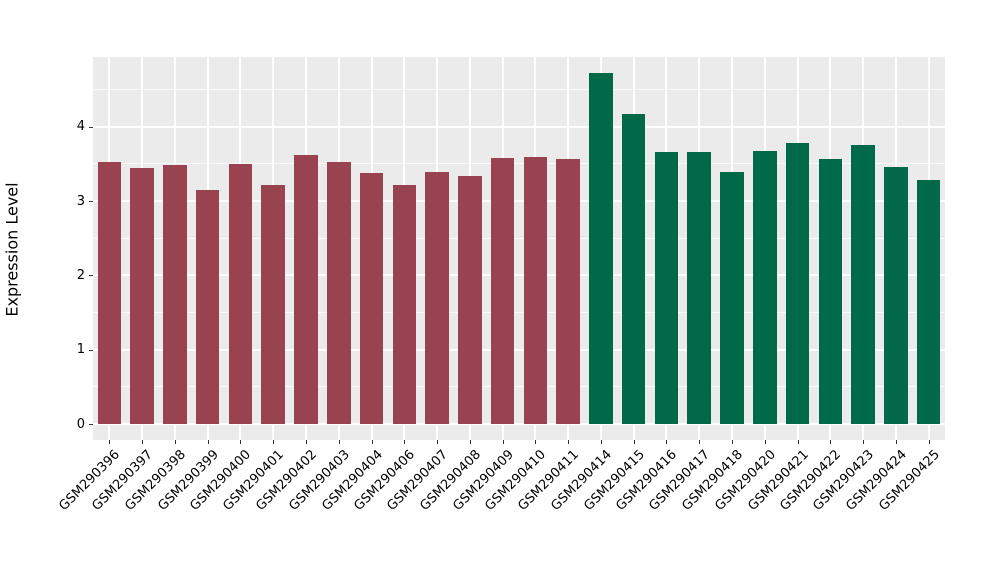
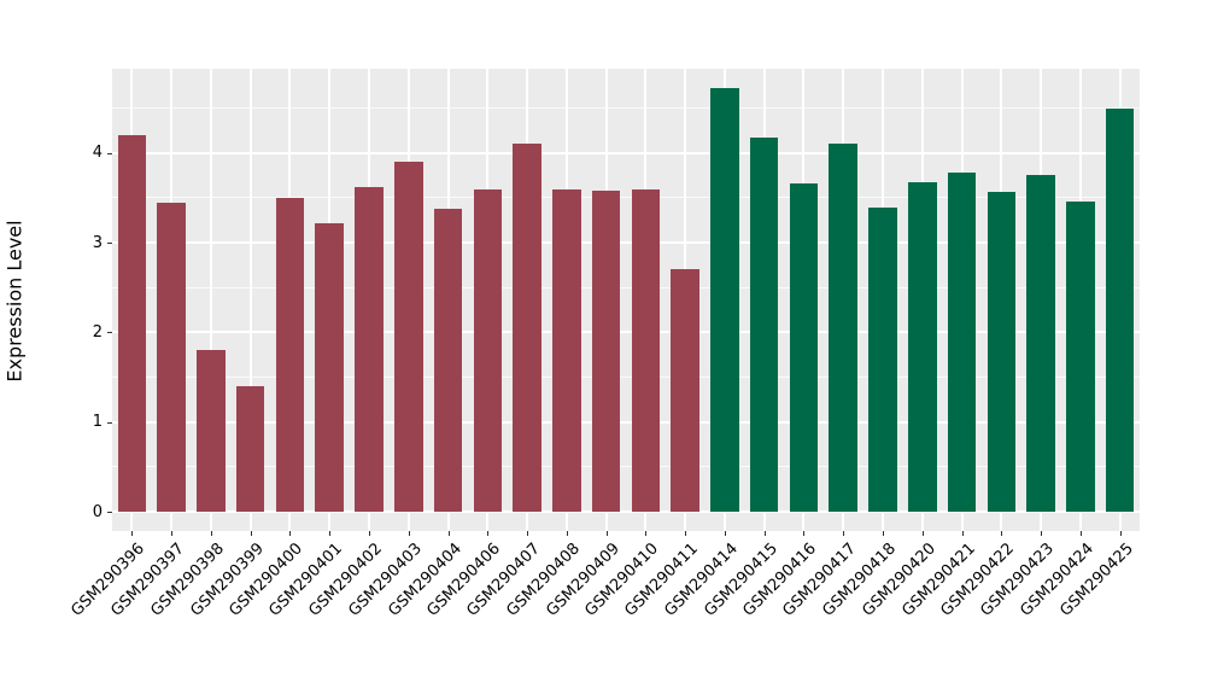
GSM290396: 3.5 -> 4.2
GSM290398: 3.5 -> 1.8
GSM290399: 3.1 -> 1.4
GSM290403: 3.5 -> 3.9
GSM290406: 3.2 -> 3.6
GSM290407: 3.4 -> 4.1
GSM290408: 3.3 -> 3.6
GSM290411: 3.6 -> 2.7
GSM290417: 3.7 -> 4.1
GSM290425: 3.3 -> 4.5
